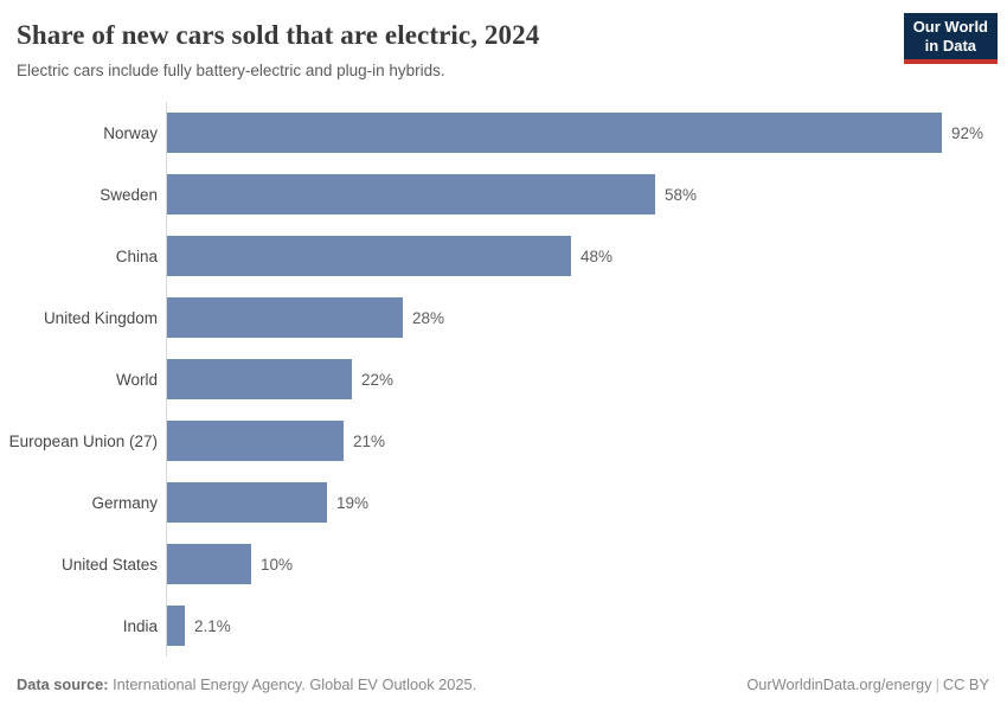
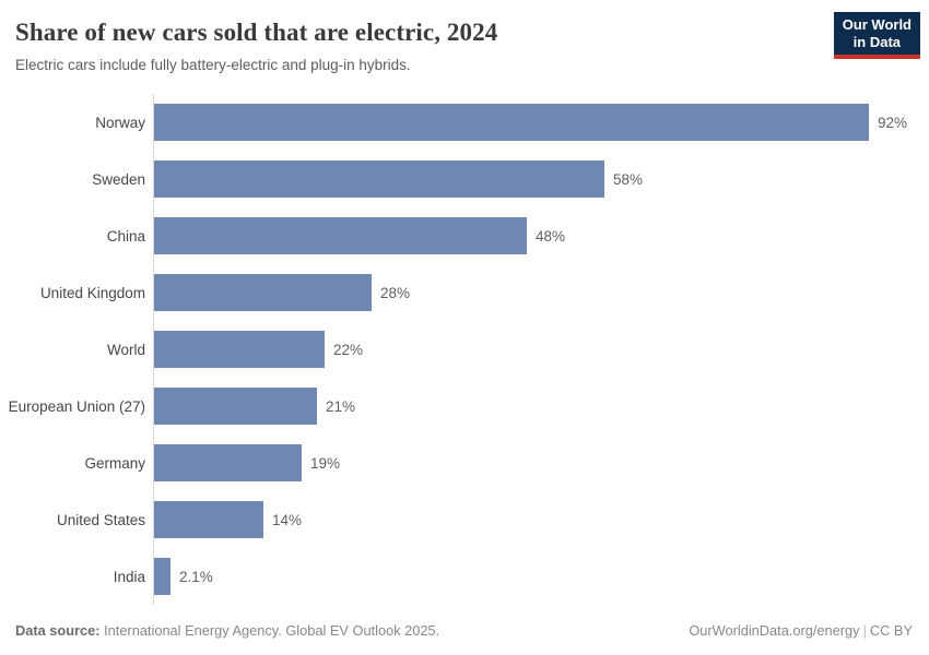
United States: 10% -> 14%
